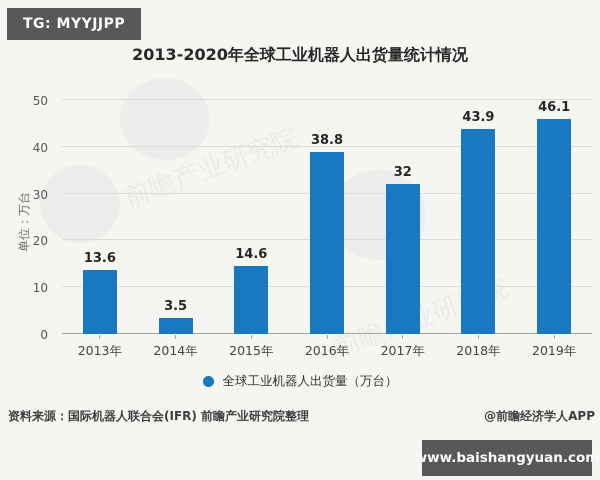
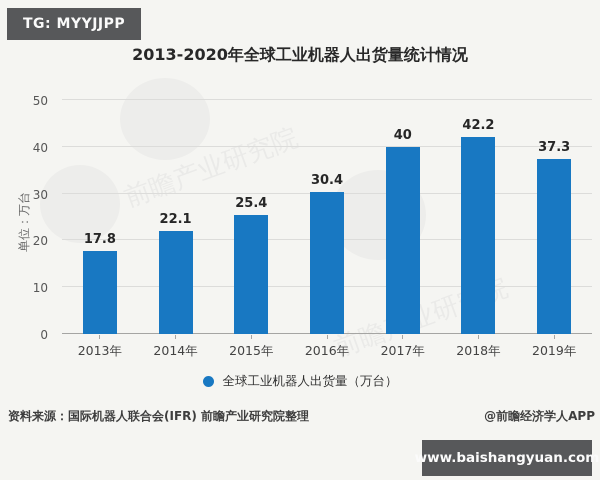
2013年: 13.6 -> 17.8
2014年: 3.5 -> 22.1
2015年: 14.6 -> 25.4
2016年: 38.8 -> 30.4
2017年: 32 -> 40
2018年: 43.9 -> 42.2
2019年: 46.1 -> 37.3
